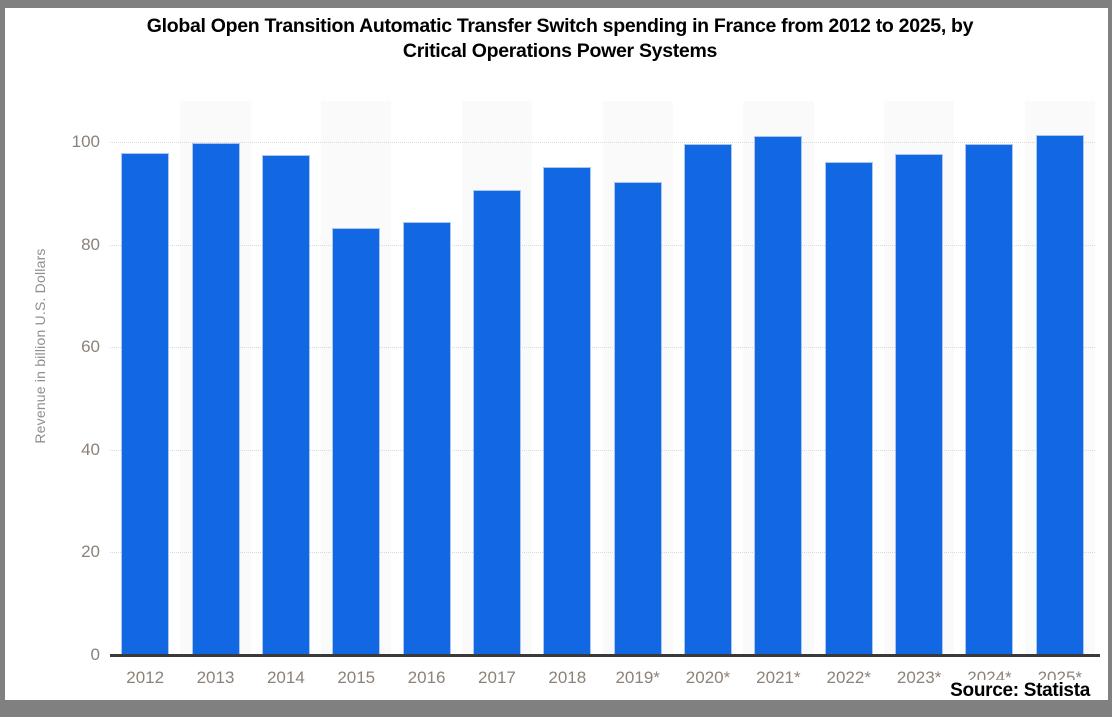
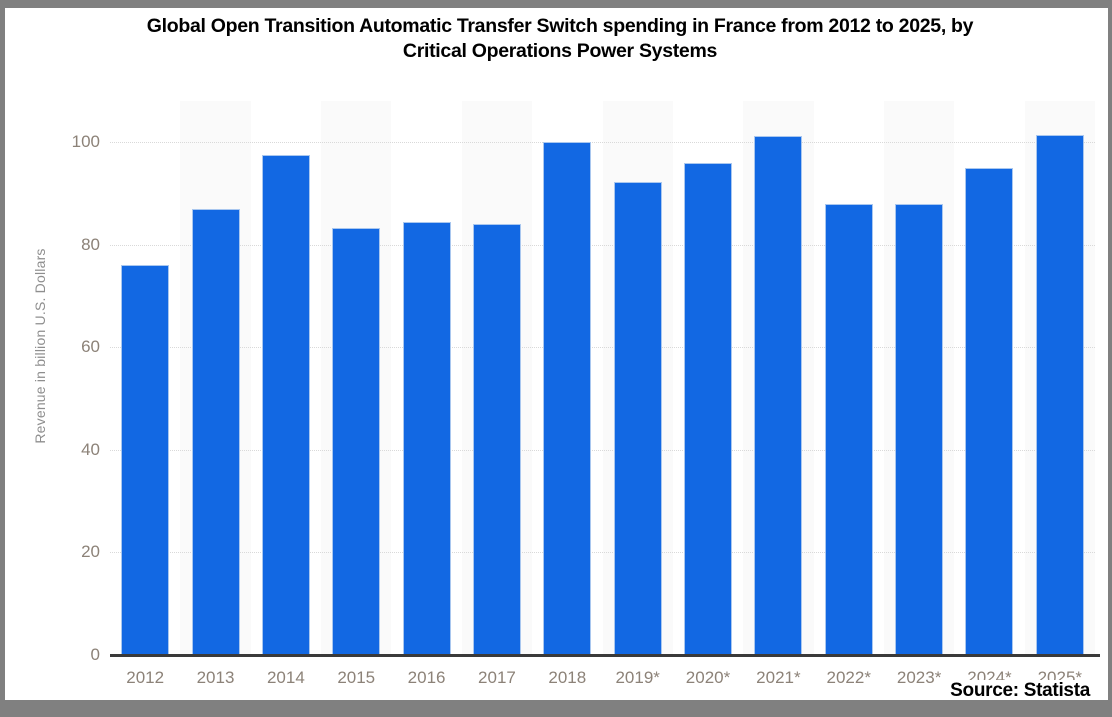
2012: 98 -> 76
2013: 100 -> 87
2017: 91 -> 84
2018: 95 -> 100
2020*: 100 -> 96
2022*: 96 -> 88
2023*: 98 -> 88
2024*: 100 -> 95
